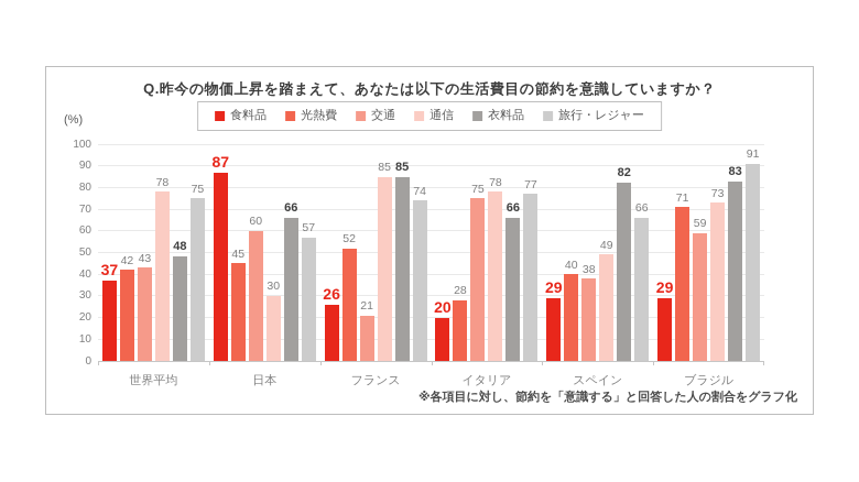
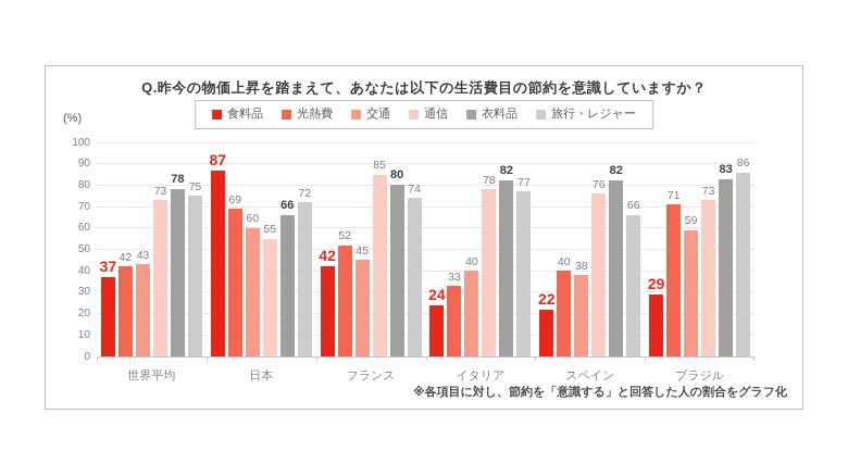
通信/世界平均: 78 -> 73
衣料品/世界平均: 48 -> 78
光熱費/日本: 45 -> 69
通信/日本: 30 -> 55
旅行・レジャー/日本: 57 -> 72
食料品/フランス: 26 -> 42
交通/フランス: 21 -> 45
衣料品/フランス: 85 -> 80
食料品/イタリア: 20 -> 24
光熱費/イタリア: 28 -> 33
交通/イタリア: 75 -> 40
衣料品/イタリア: 66 -> 82
食料品/スペイン: 29 -> 22
通信/スペイン: 49 -> 76
旅行・レジャー/ブラジル: 91 -> 86
